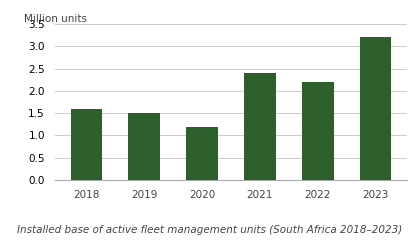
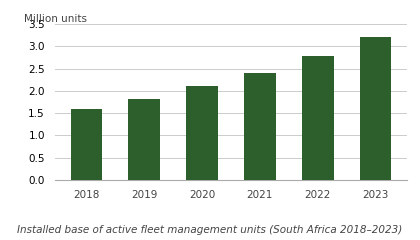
2019: 1.50 -> 1.82
2020: 1.20 -> 2.10
2022: 2.20 -> 2.78
